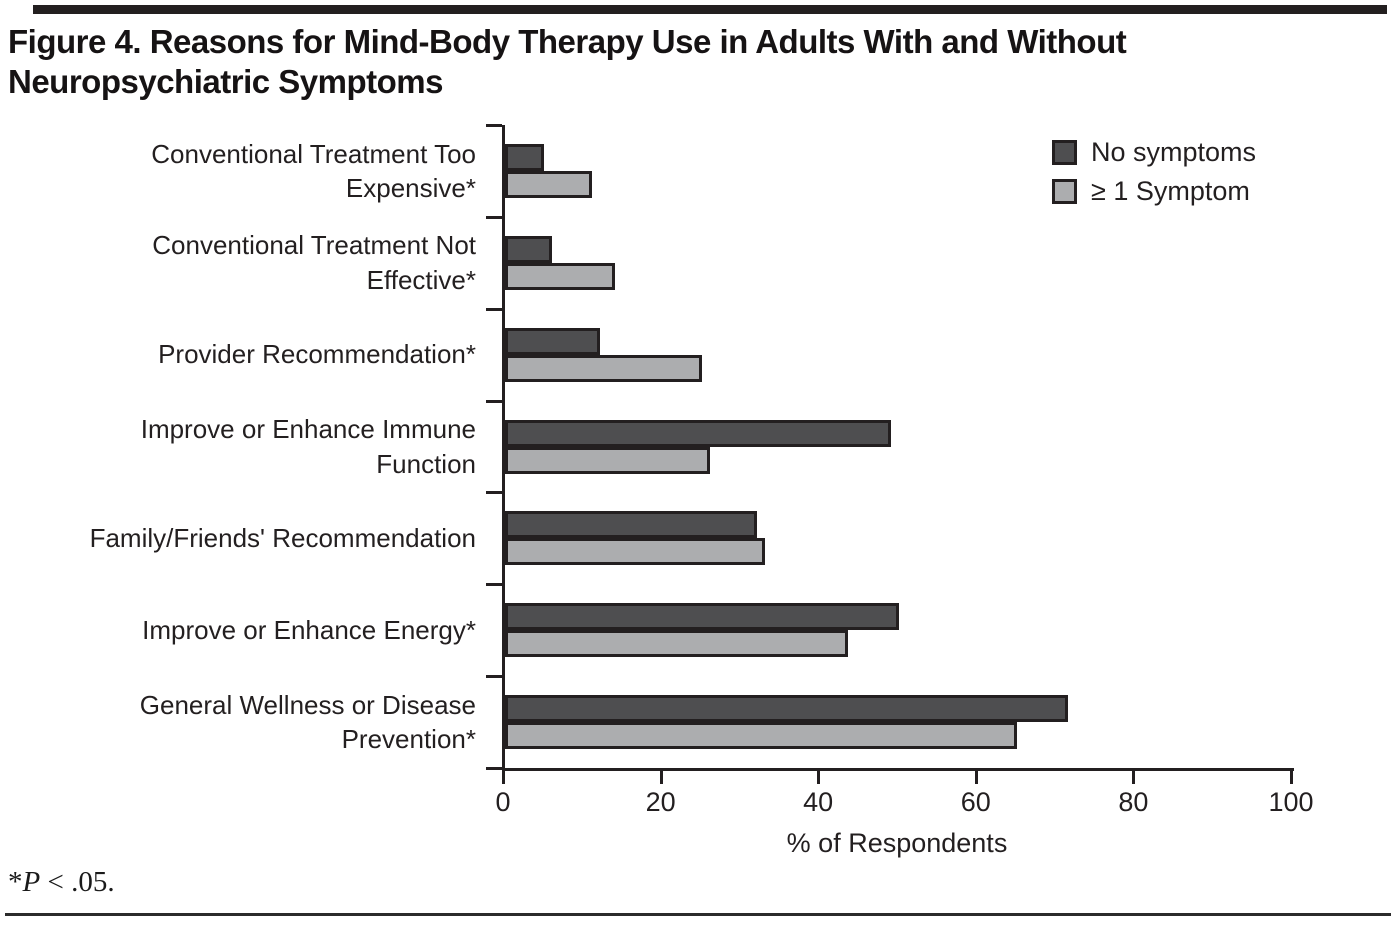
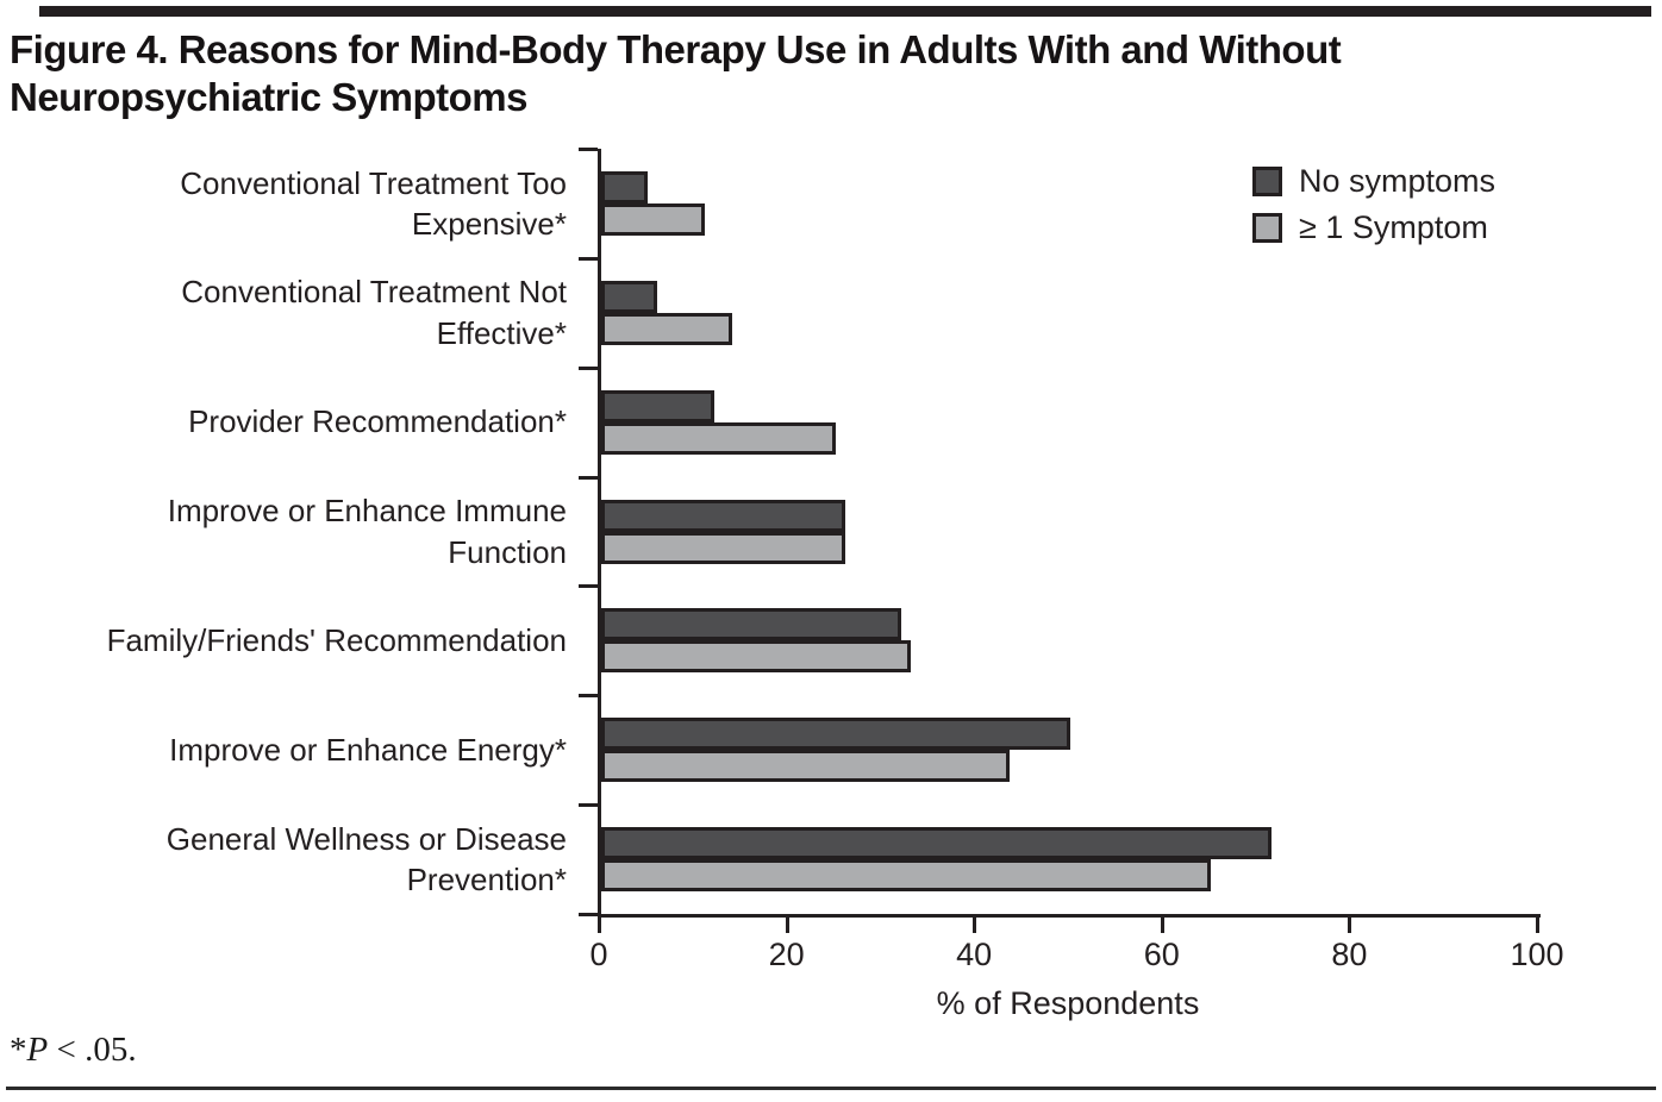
No symptoms/Improve or Enhance Immune Function: 49 -> 26
